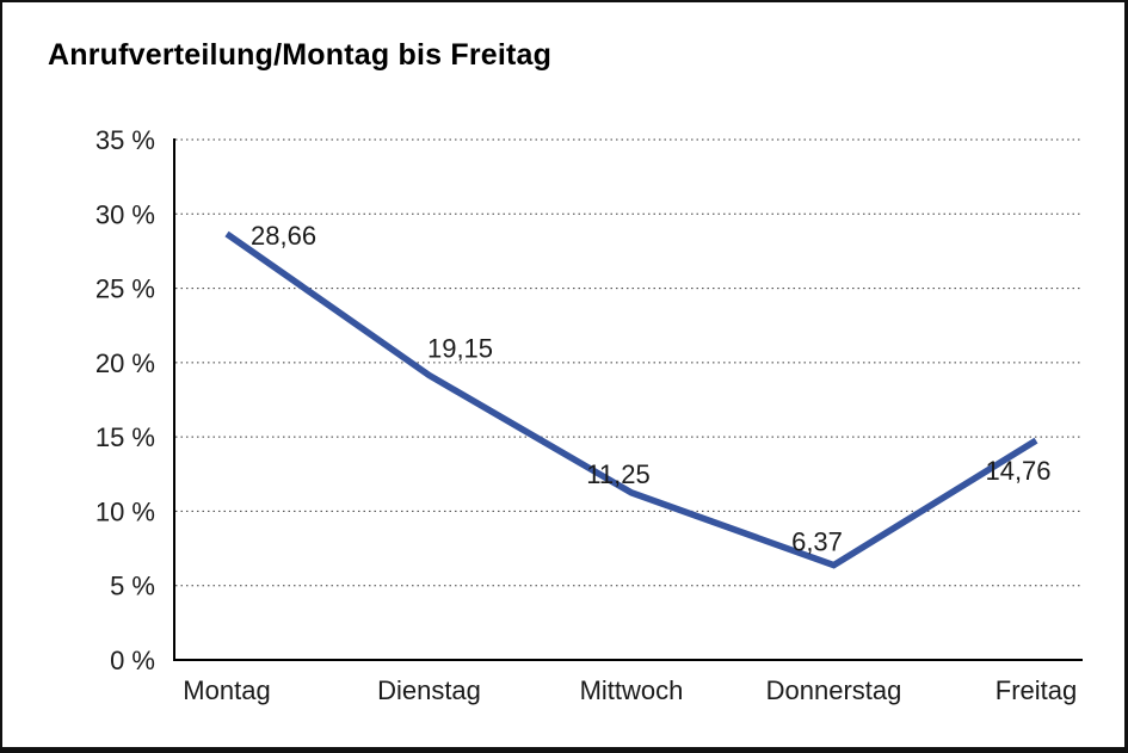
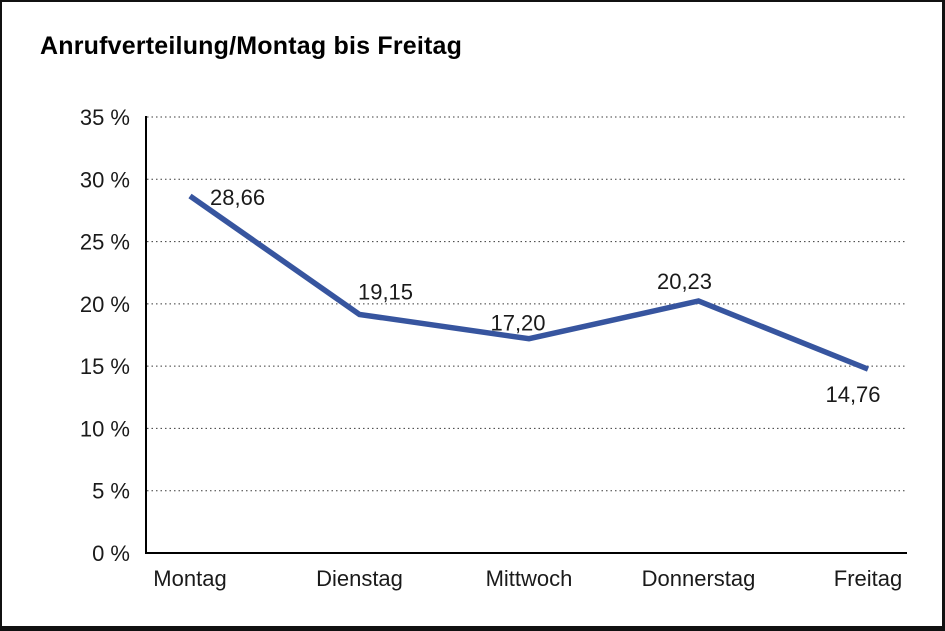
Mittwoch: 11,25 -> 17,20
Donnerstag: 6,37 -> 20,23
